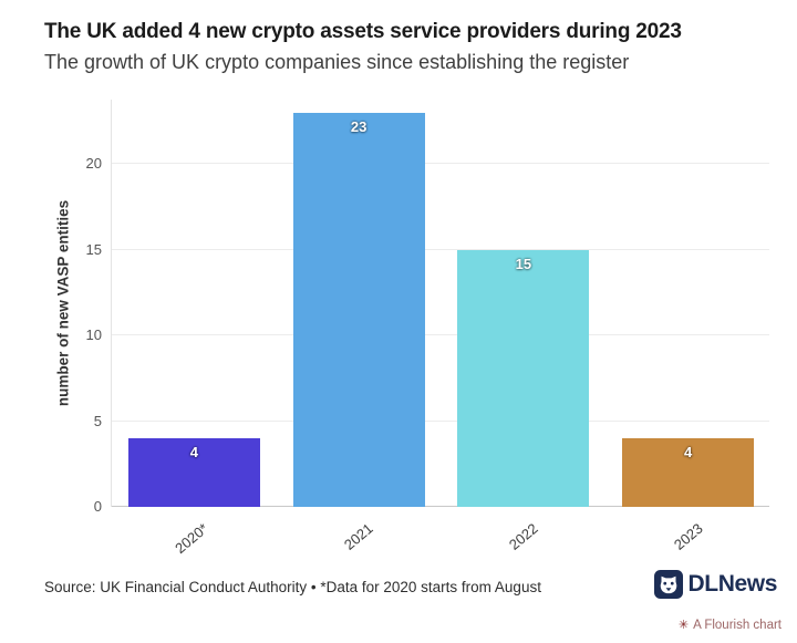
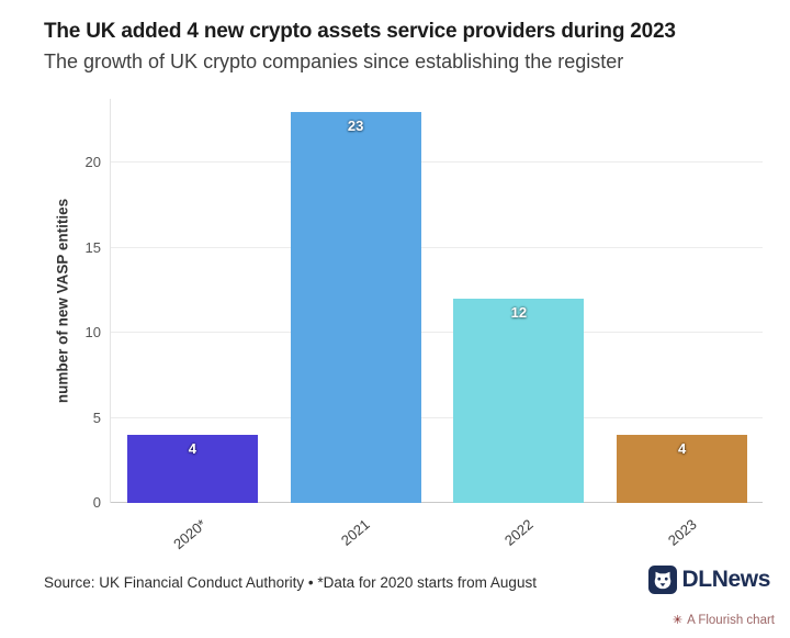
2022: 15 -> 12
